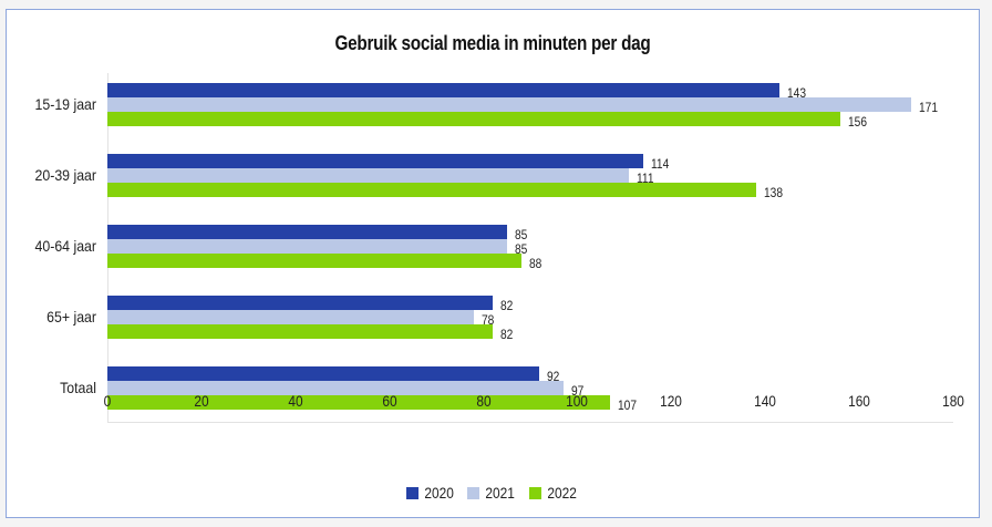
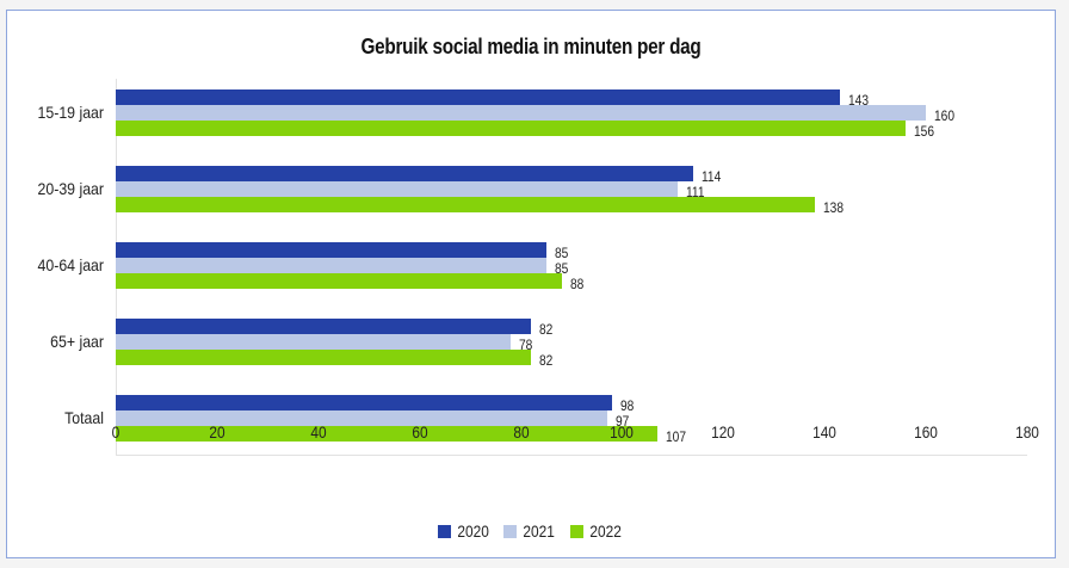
2021/15-19 jaar: 171 -> 160
2020/Totaal: 92 -> 98
